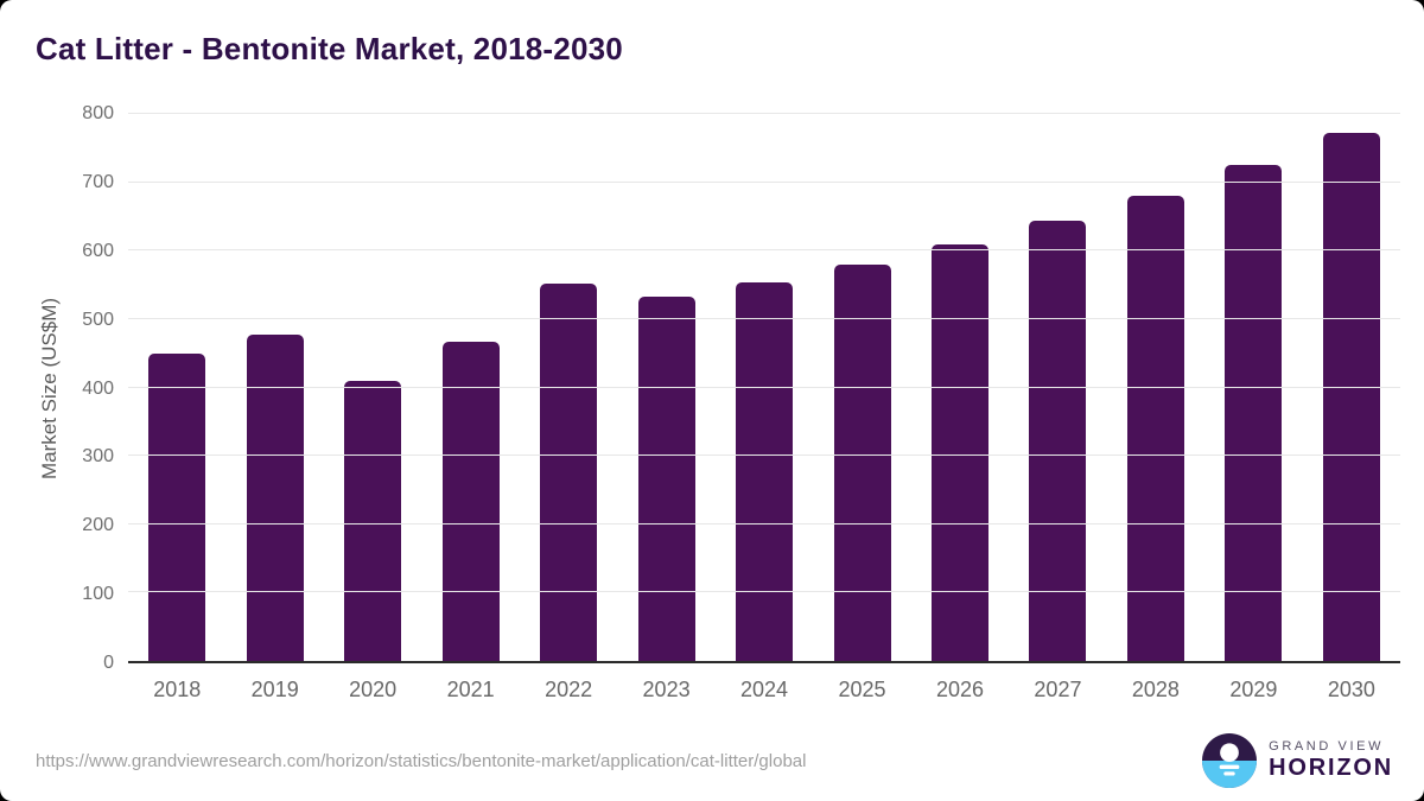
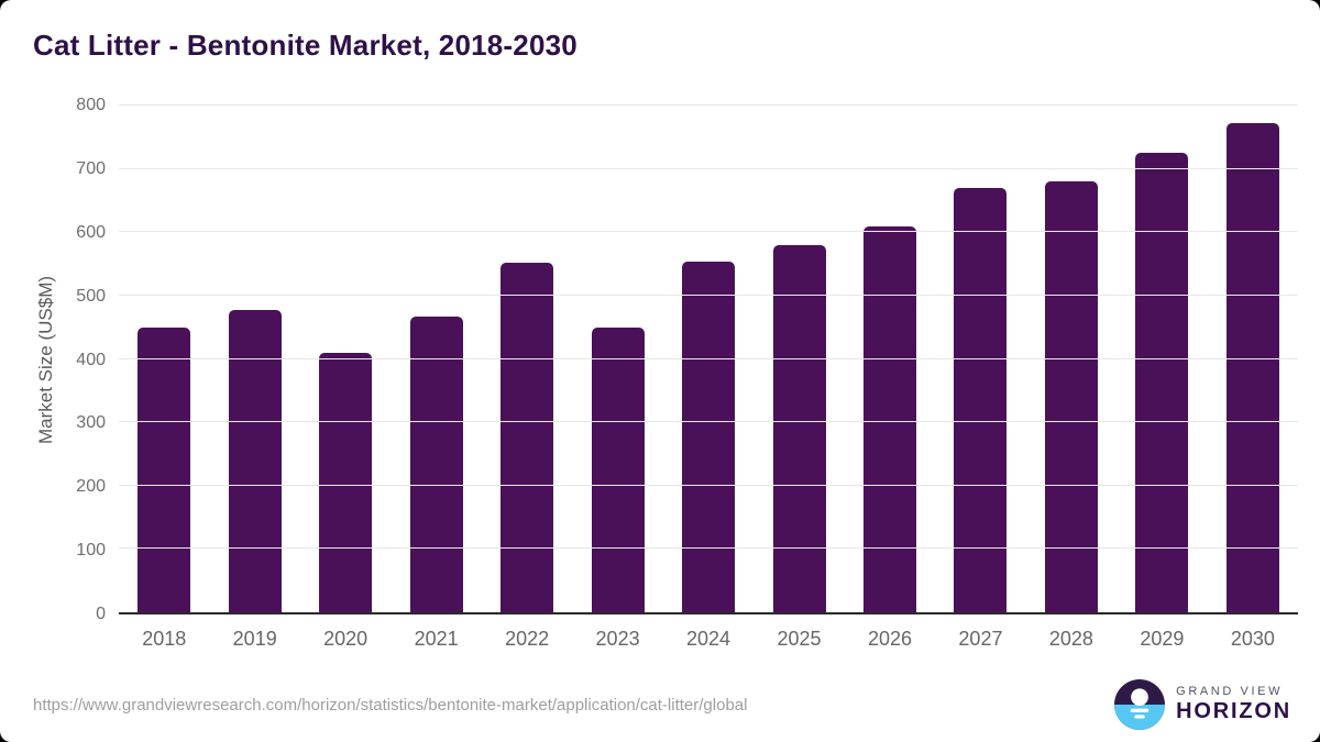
2023: 530 -> 450
2027: 640 -> 670
